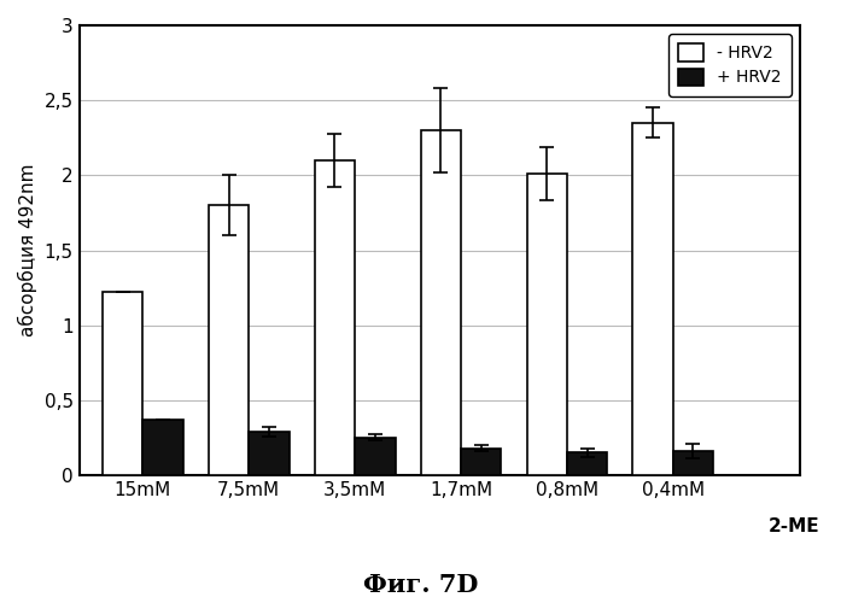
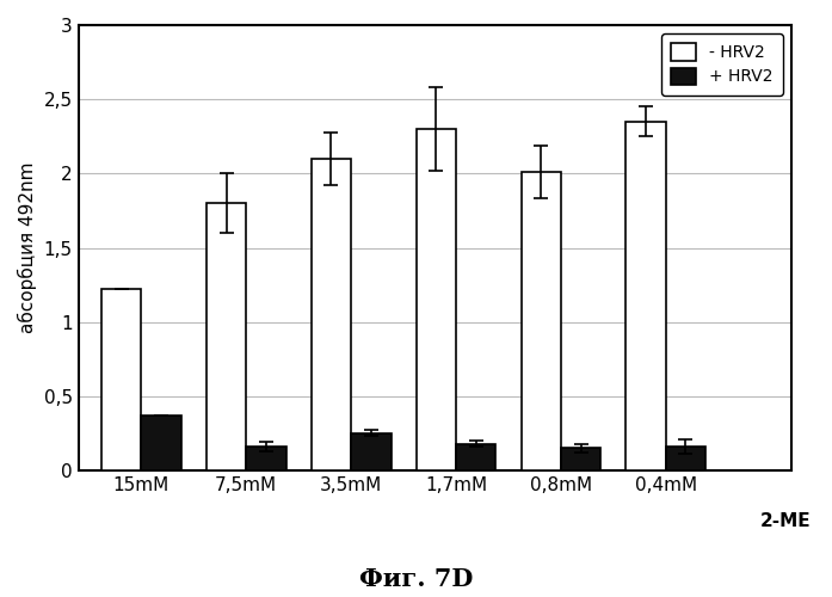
+ HRV2/7,5mM: 0,29 -> 0,16
